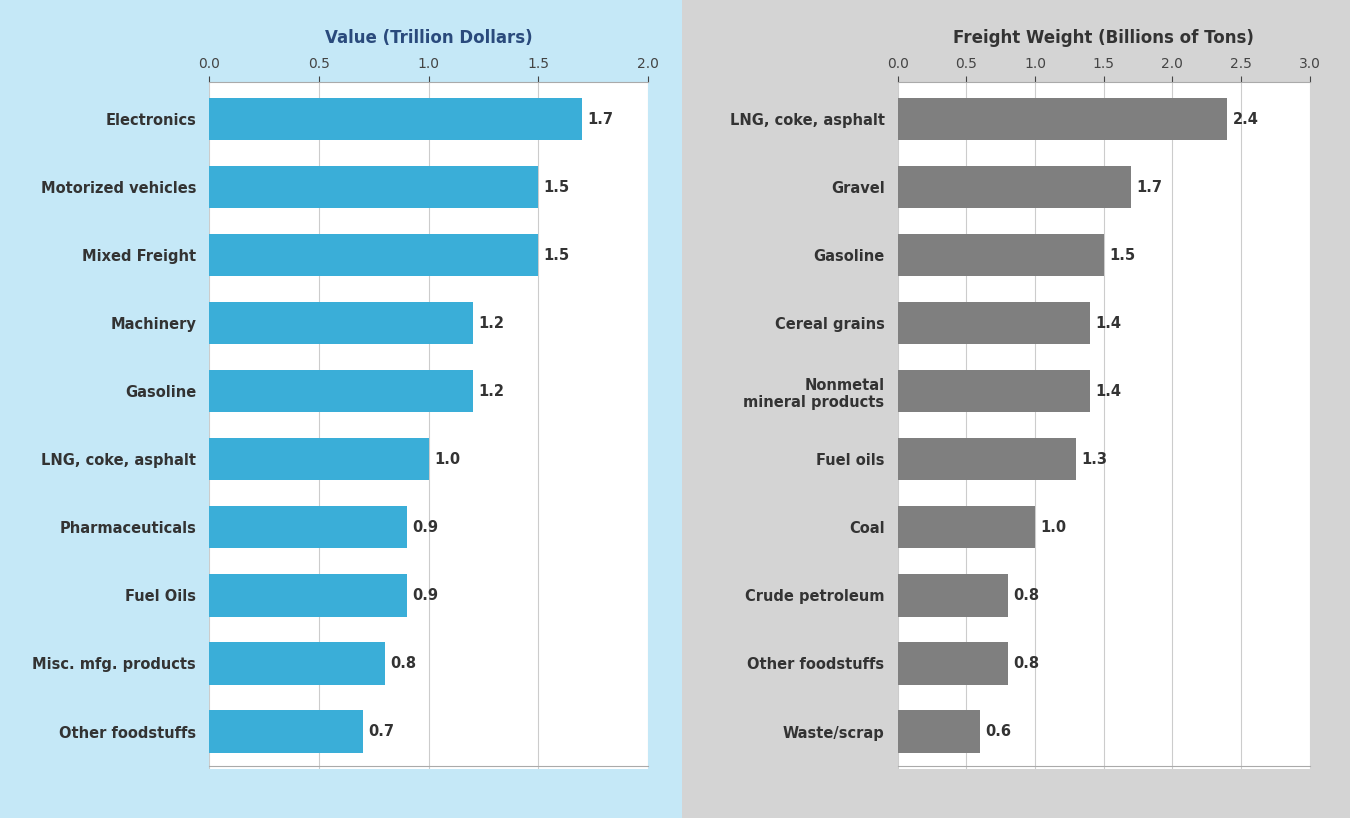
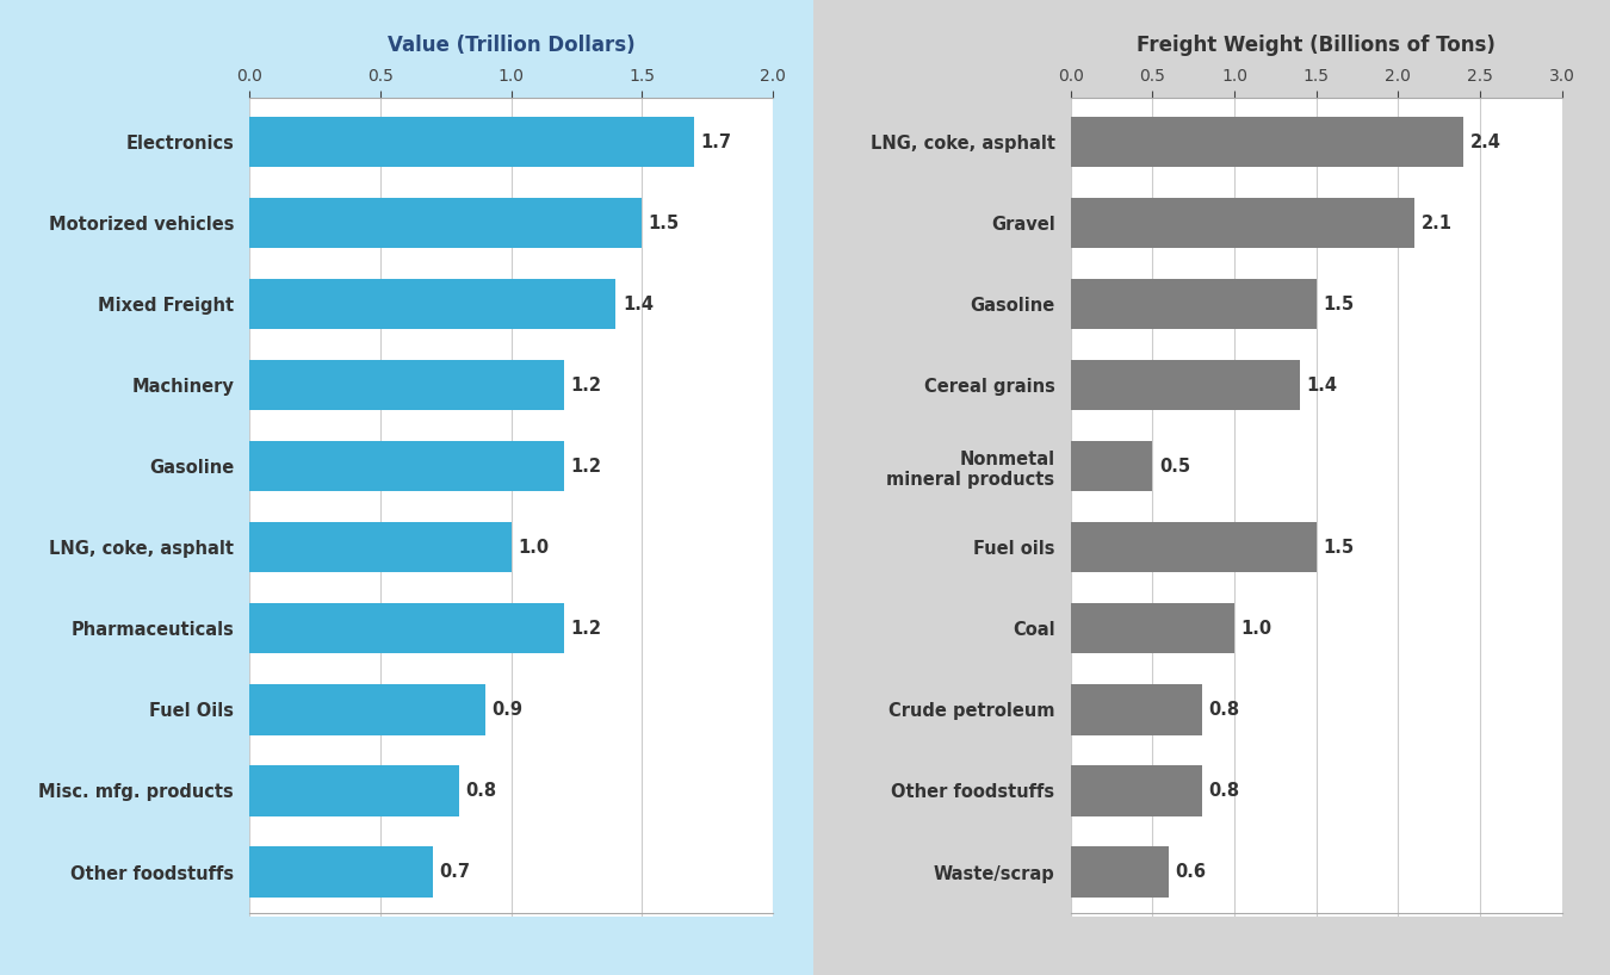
Mixed Freight: 1.5 -> 1.4
Pharmaceuticals: 0.9 -> 1.2
Gravel: 1.7 -> 2.1
Nonmetal mineral products: 1.4 -> 0.5
Fuel oils: 1.3 -> 1.5
